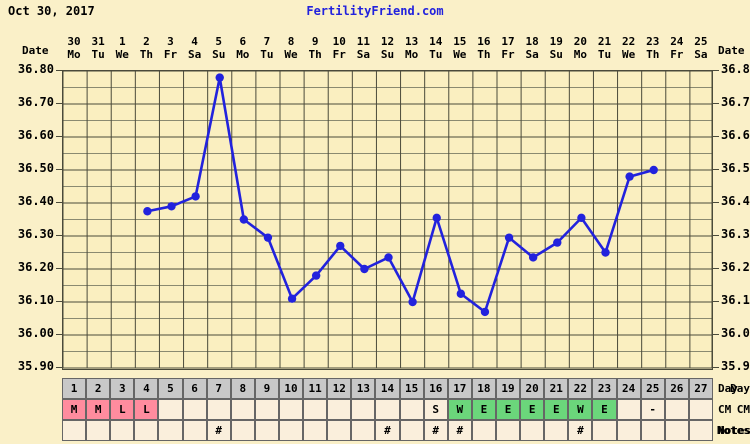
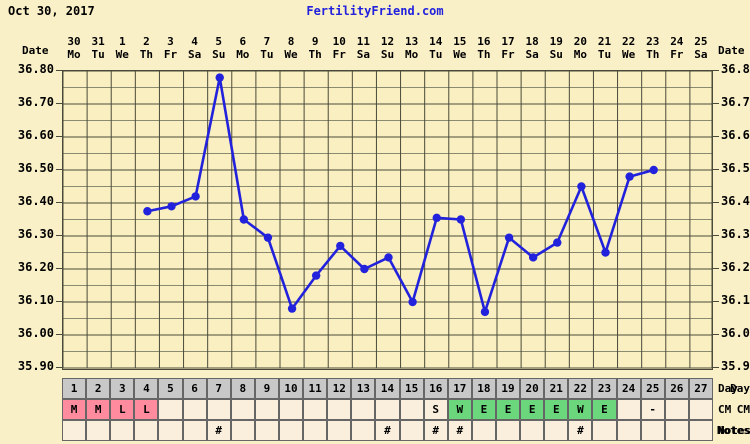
10: 36.11 -> 36.08
17: 36.12 -> 36.35
22: 36.35 -> 36.45
